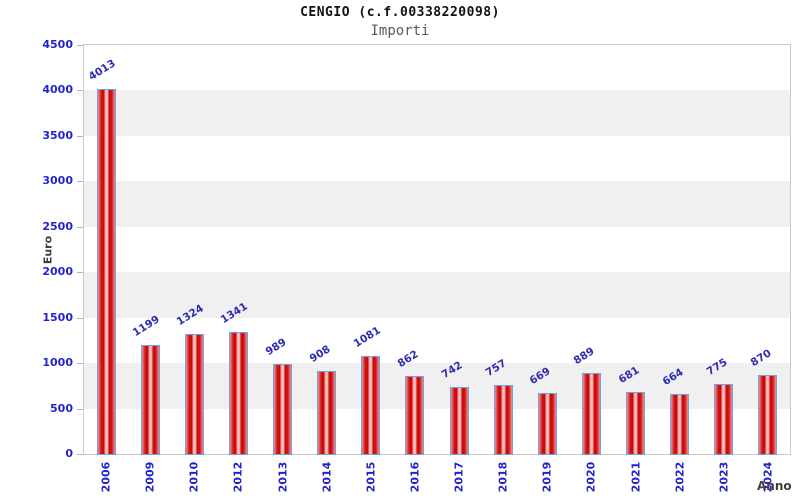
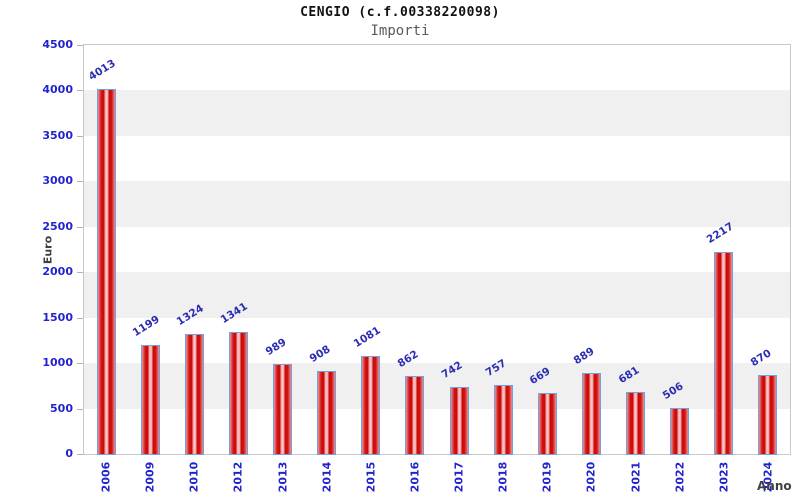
2022: 664 -> 506
2023: 775 -> 2217
